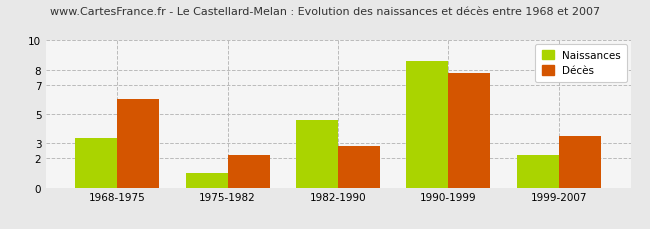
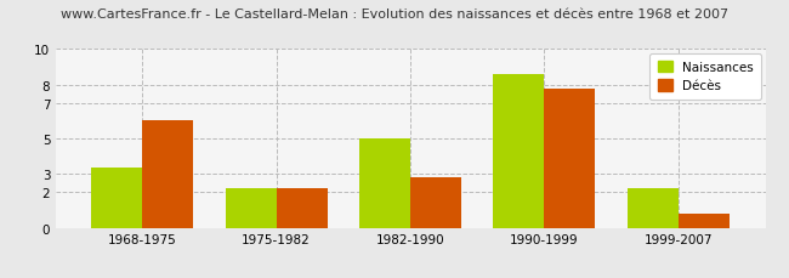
Naissances/1975-1982: 1.0 -> 2.2
Naissances/1982-1990: 4.6 -> 5.0
Décès/1999-2007: 3.5 -> 0.8
